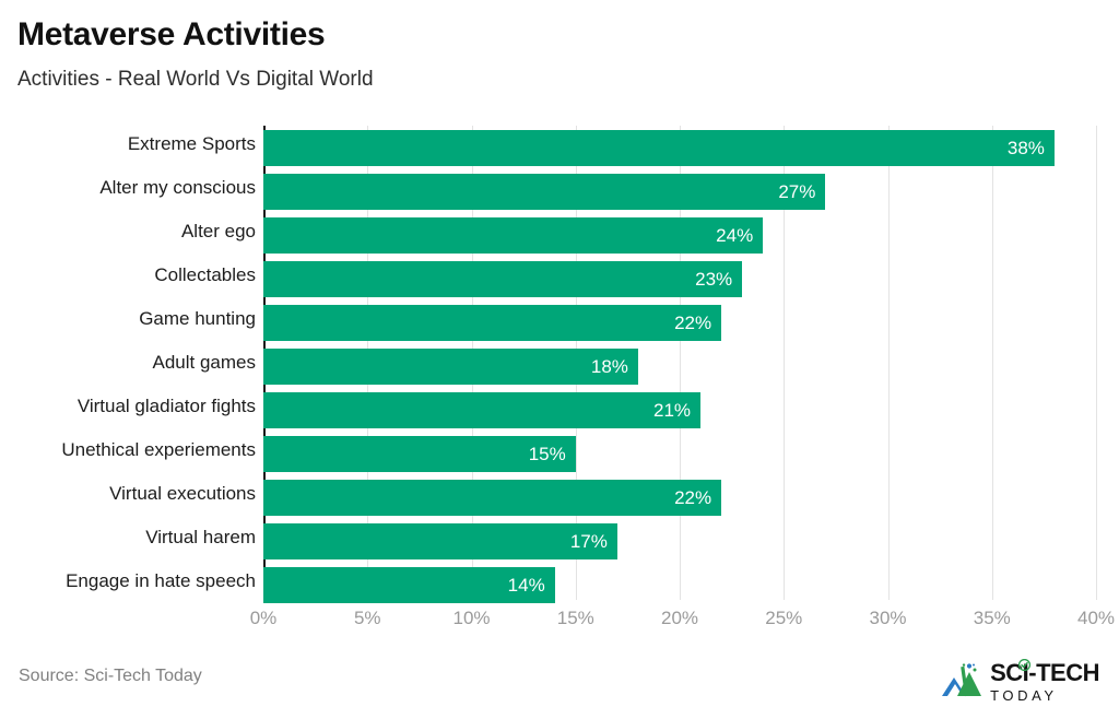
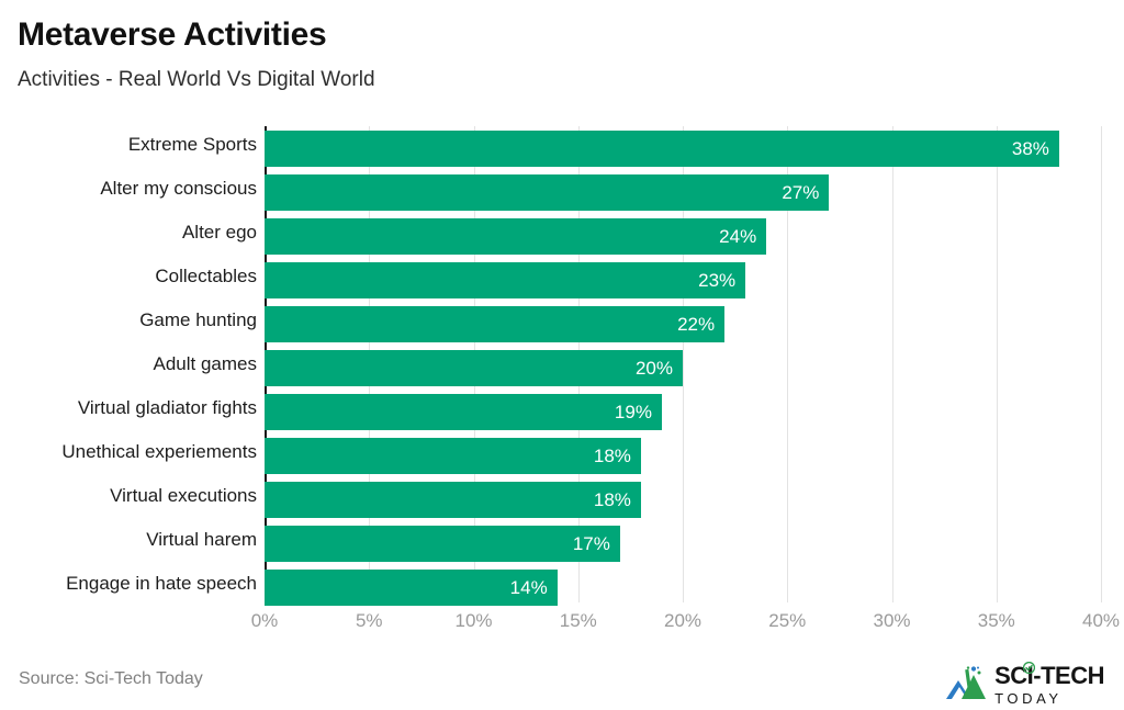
Adult games: 18% -> 20%
Virtual gladiator fights: 21% -> 19%
Unethical experiements: 15% -> 18%
Virtual executions: 22% -> 18%
